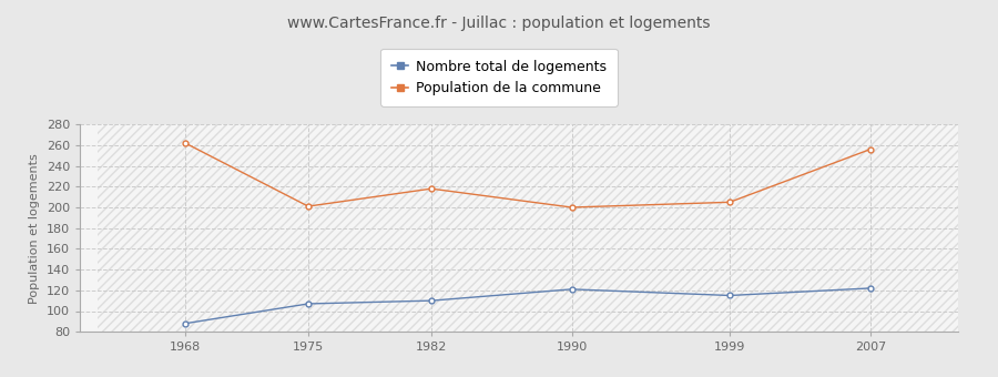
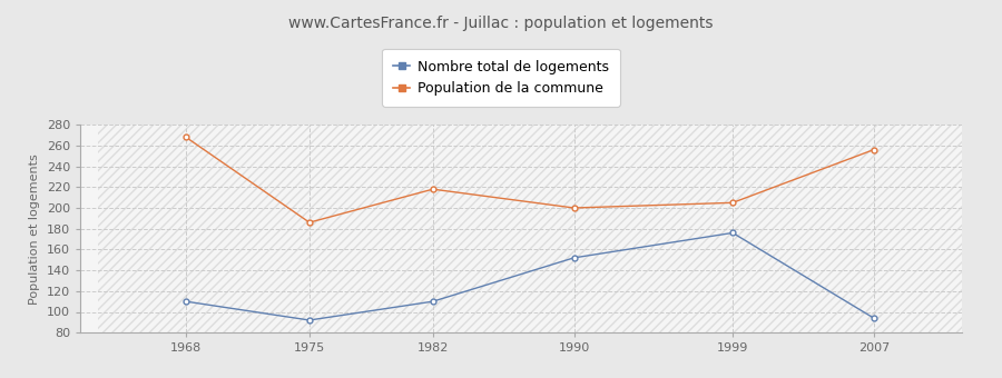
Nombre total de logements/1968: 88 -> 110
Population de la commune/1968: 262 -> 268
Nombre total de logements/1975: 107 -> 92
Population de la commune/1975: 201 -> 186
Nombre total de logements/1990: 121 -> 152
Nombre total de logements/1999: 115 -> 176
Nombre total de logements/2007: 122 -> 94
